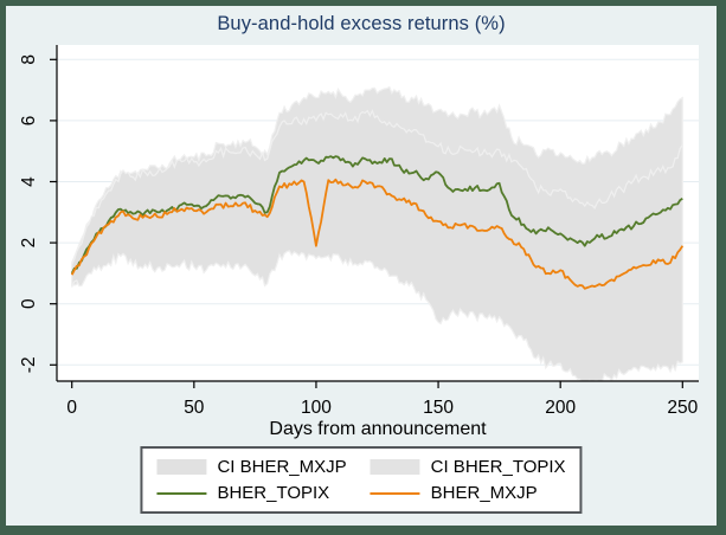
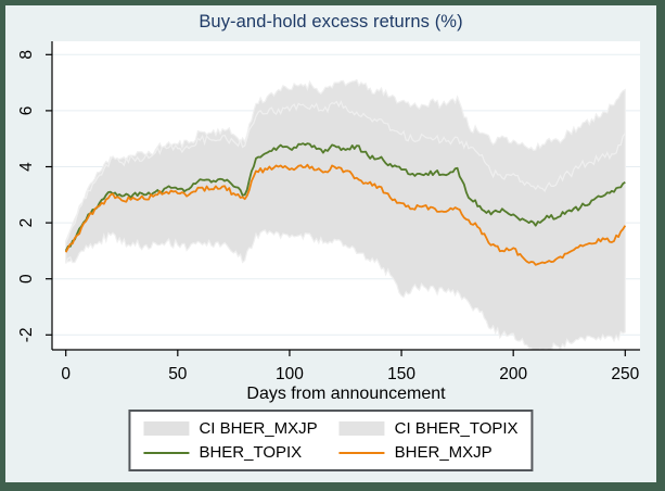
BHER_MXJP/100: 1.9 -> 3.9
BHER_TOPIX/150: 4.3 -> 3.9
